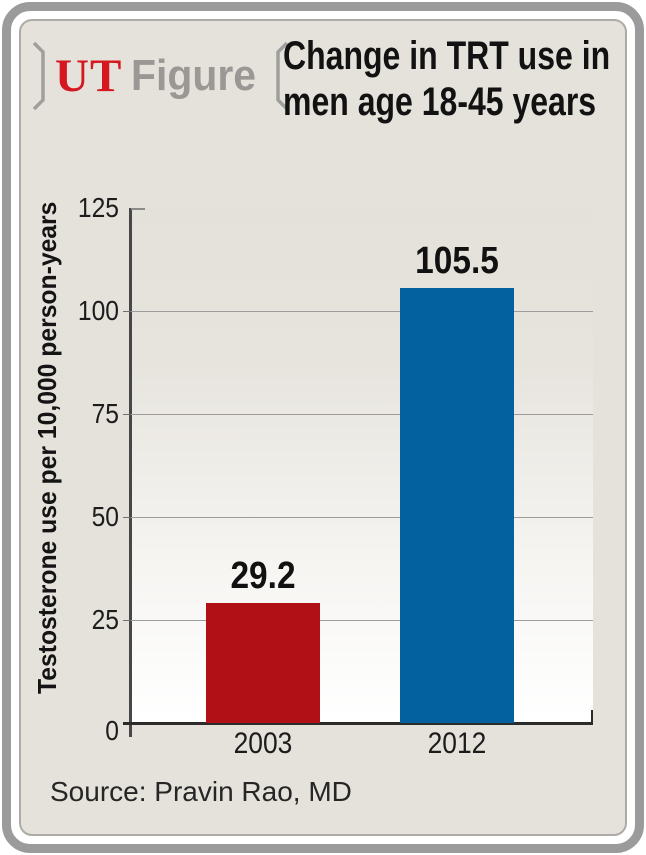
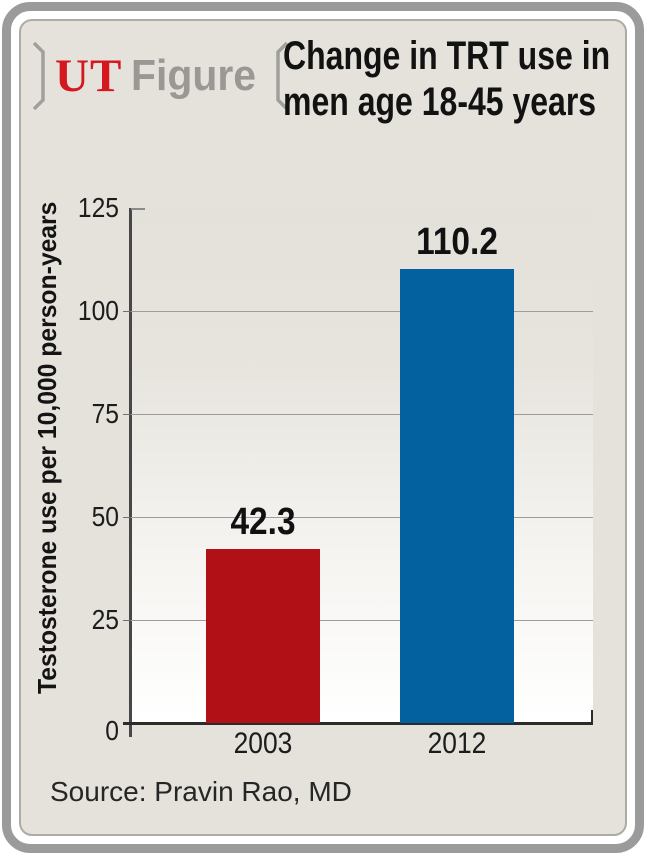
2003: 29.2 -> 42.3
2012: 105.5 -> 110.2
